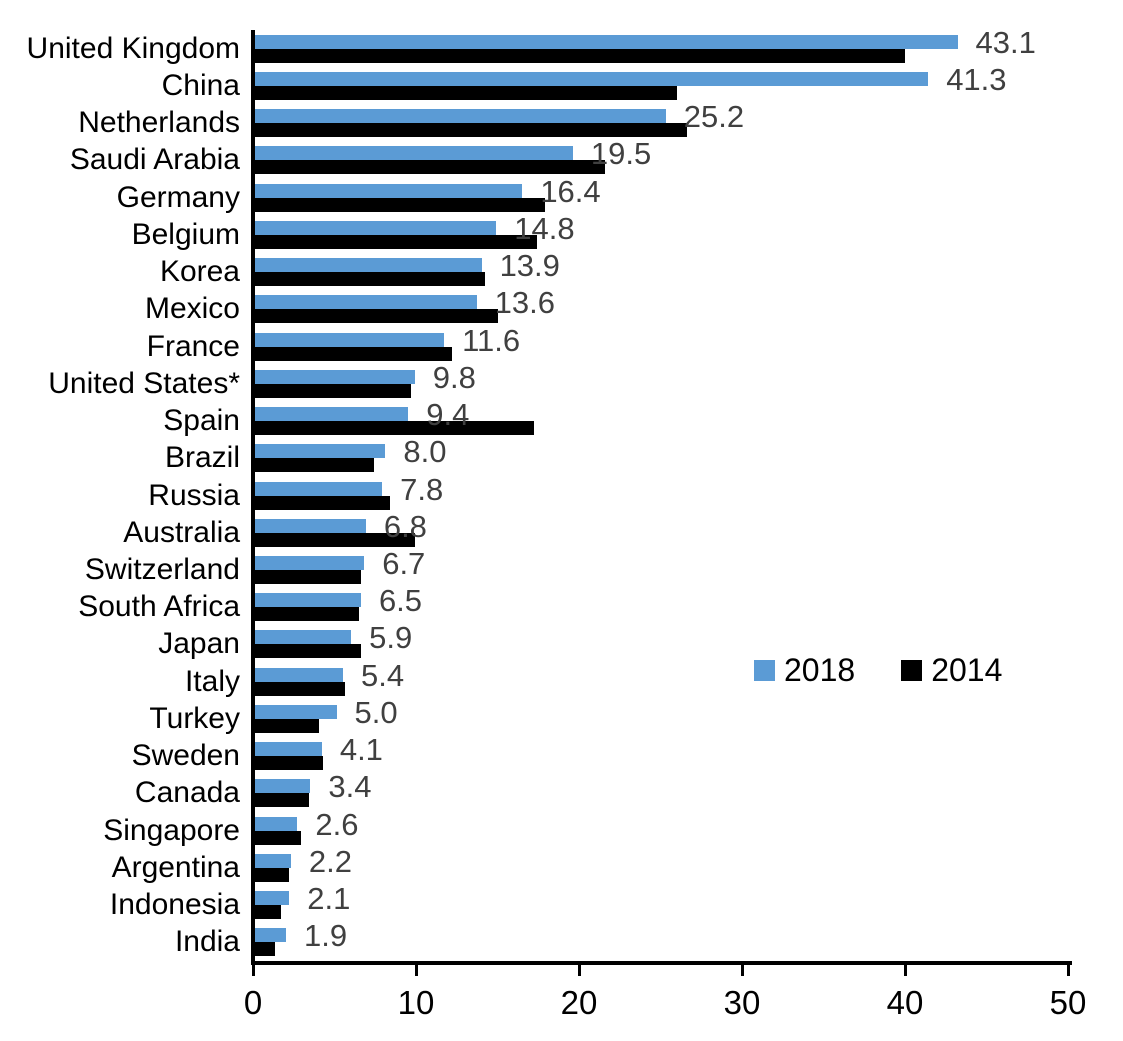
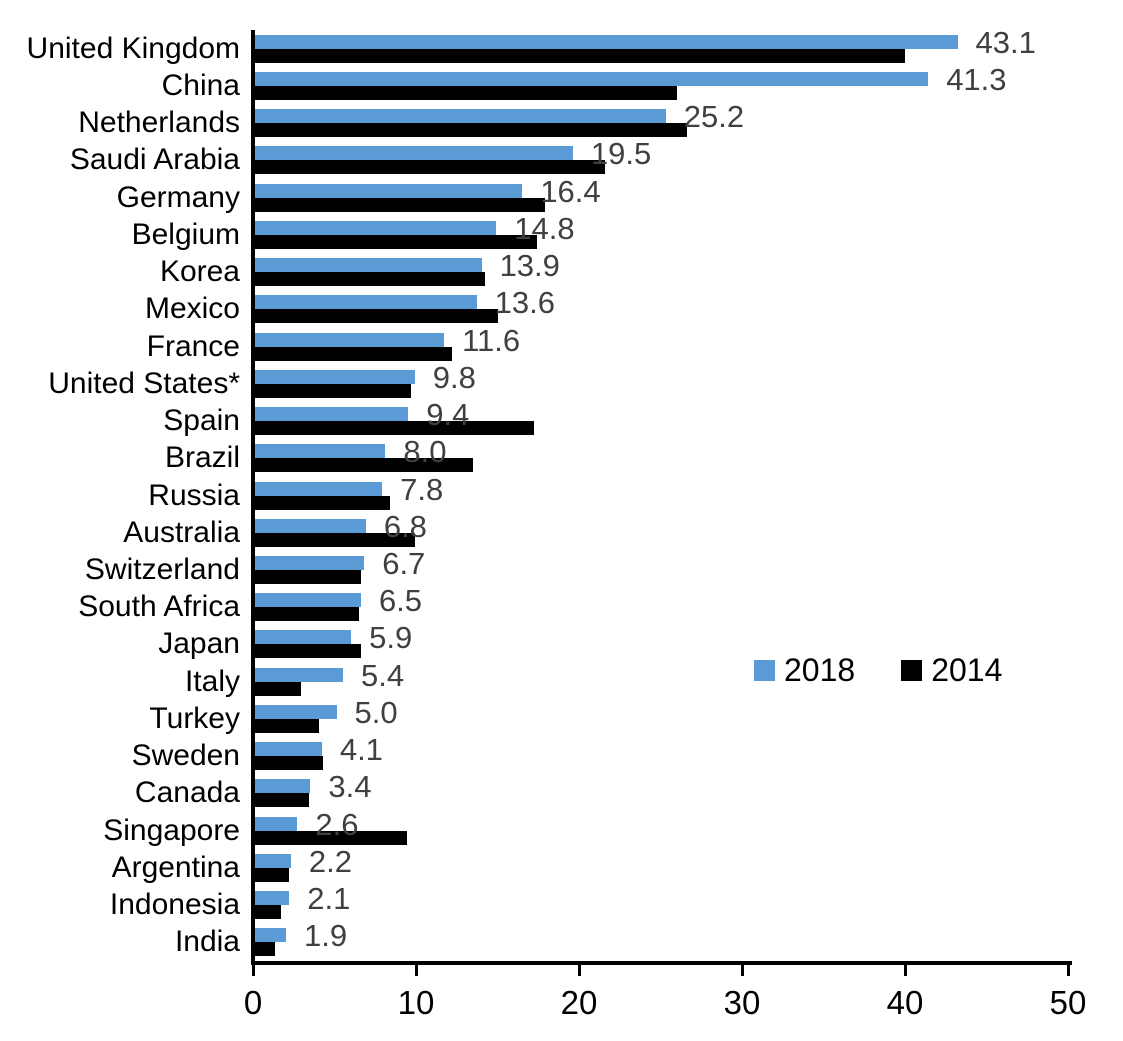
2014/Brazil: 7.3 -> 13.4
2014/Italy: 5.5 -> 2.8
2014/Singapore: 2.8 -> 9.3
